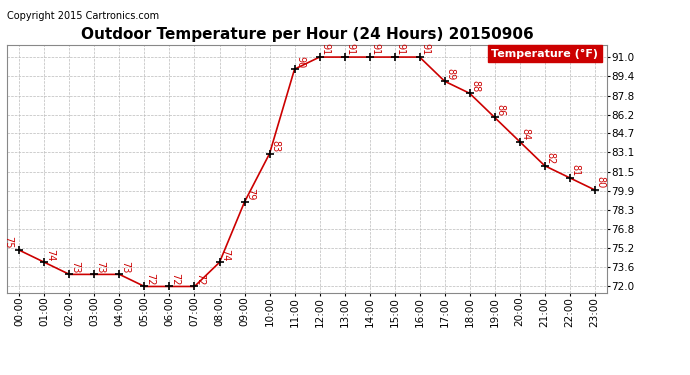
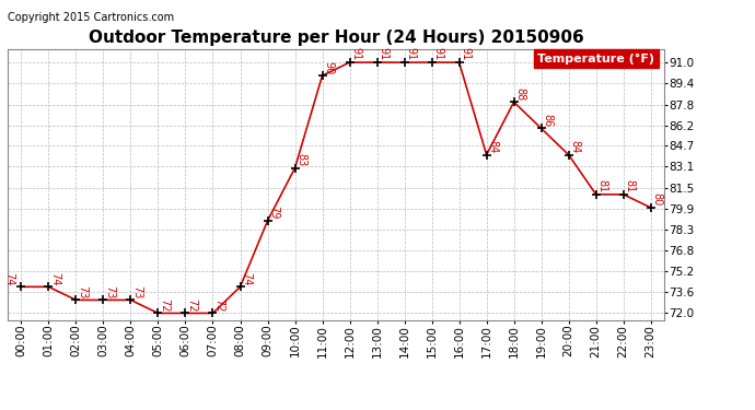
00:00: 75 -> 74
17:00: 89 -> 84
21:00: 82 -> 81
